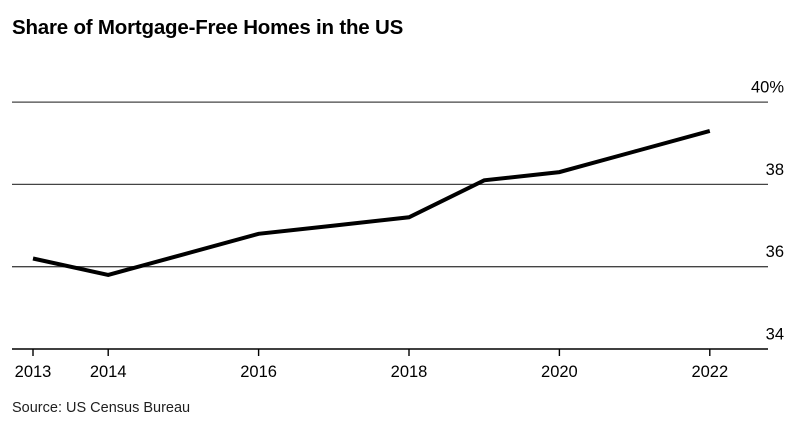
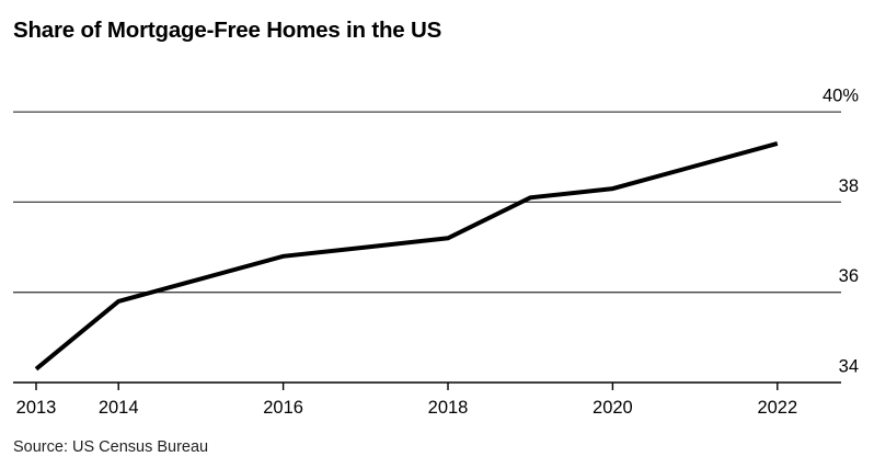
2013: 36.2% -> 34.3%
